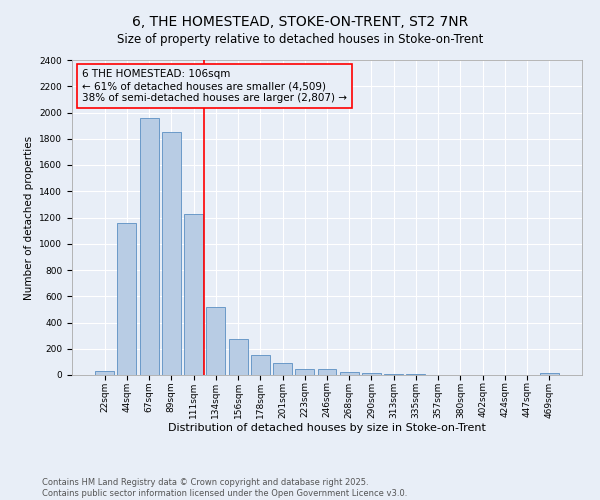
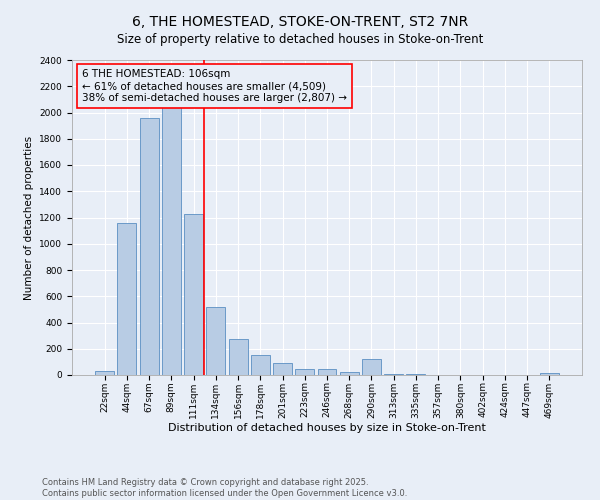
89sqm: 1850 -> 2040
290sqm: 10 -> 120
